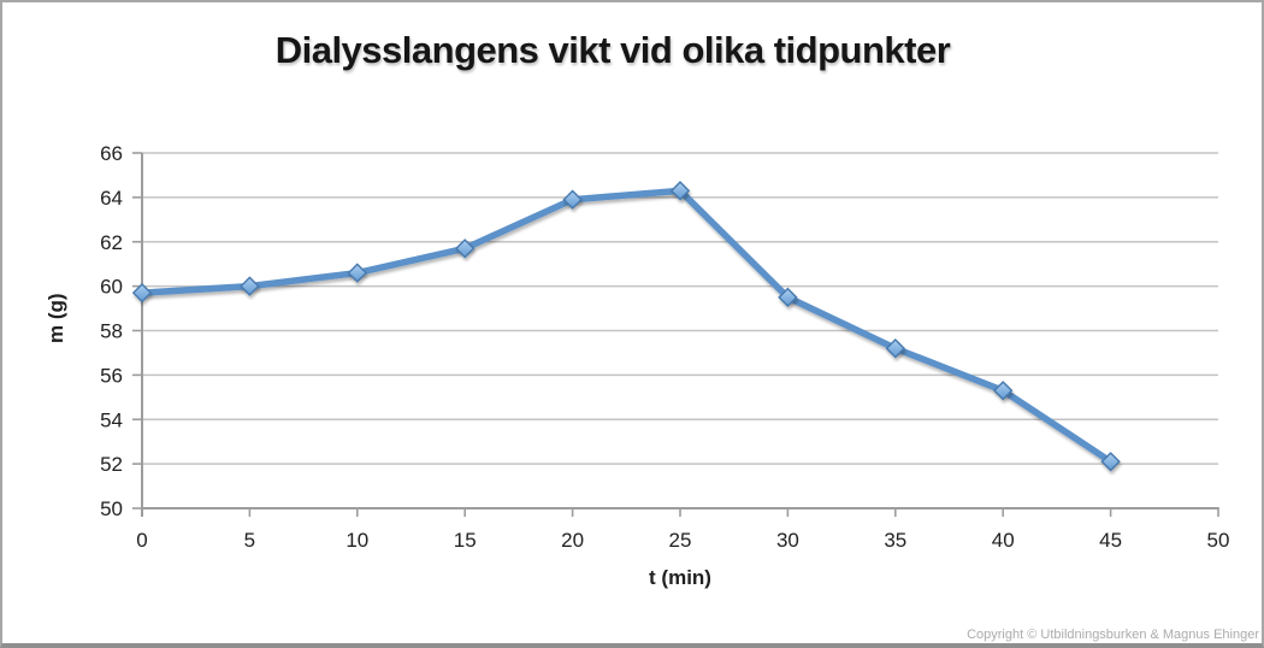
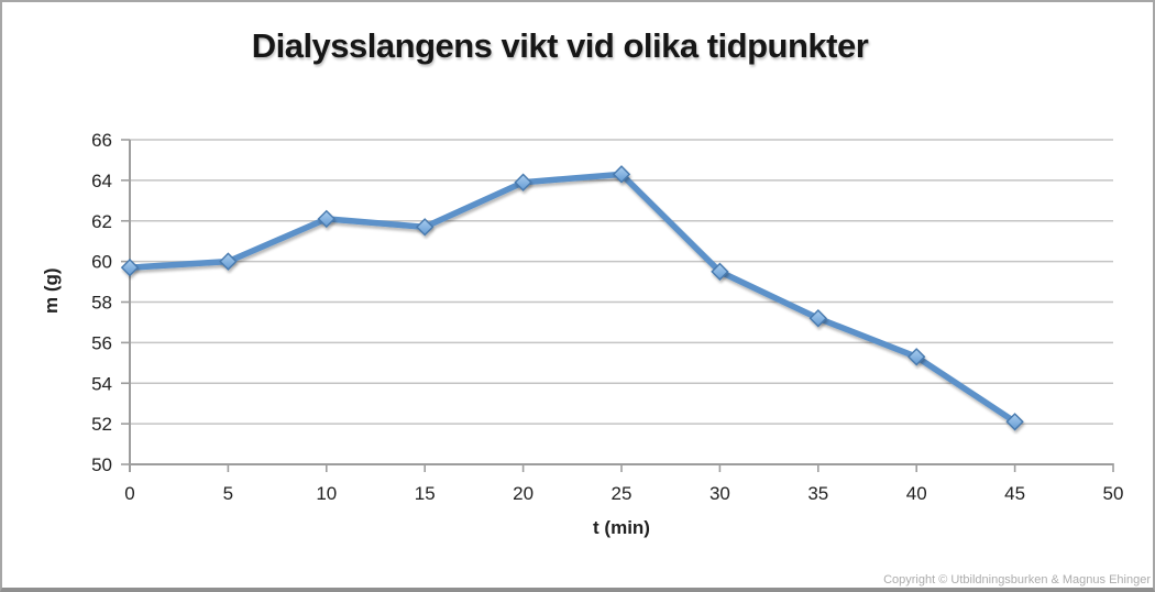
10: 60.6 -> 62.1
